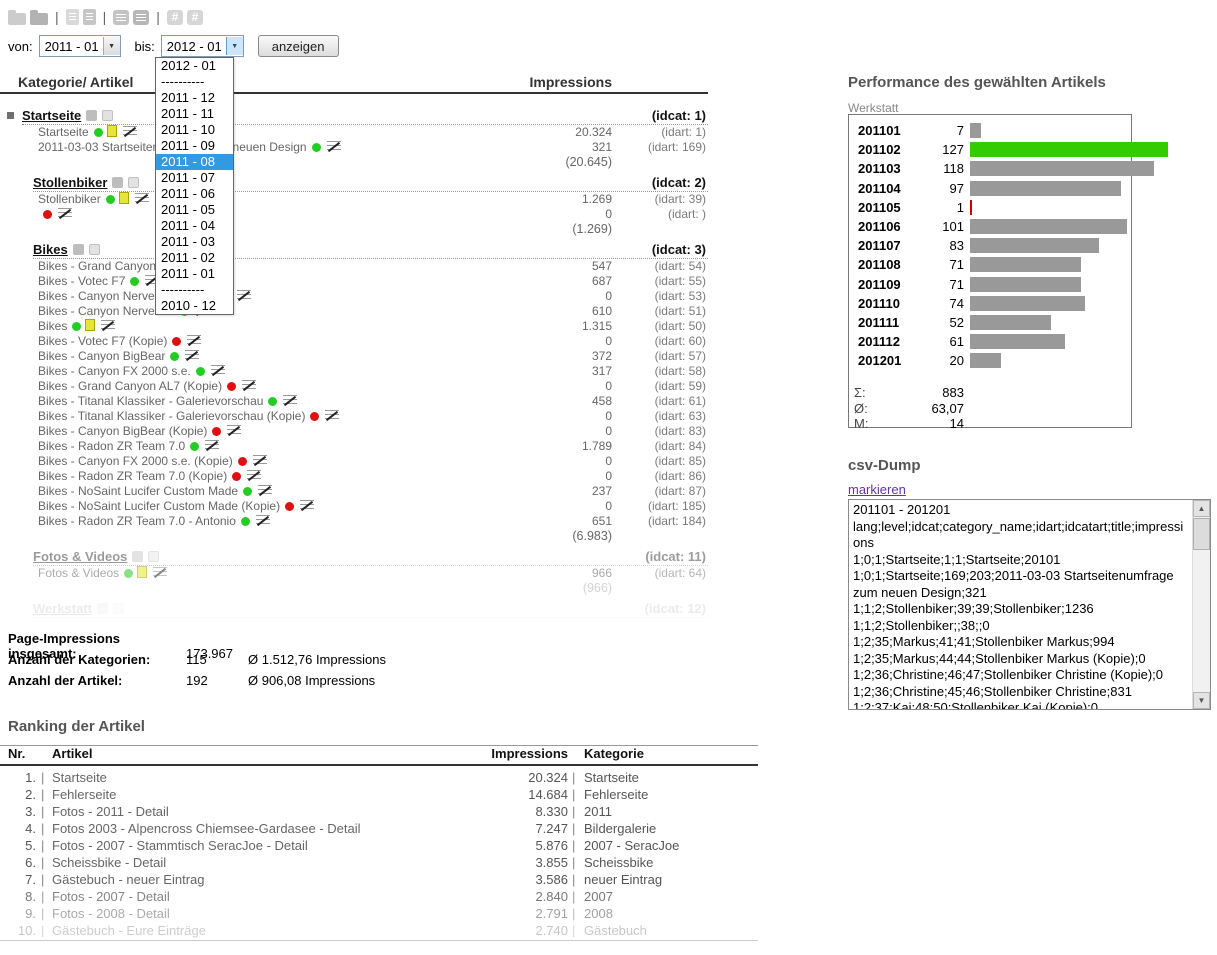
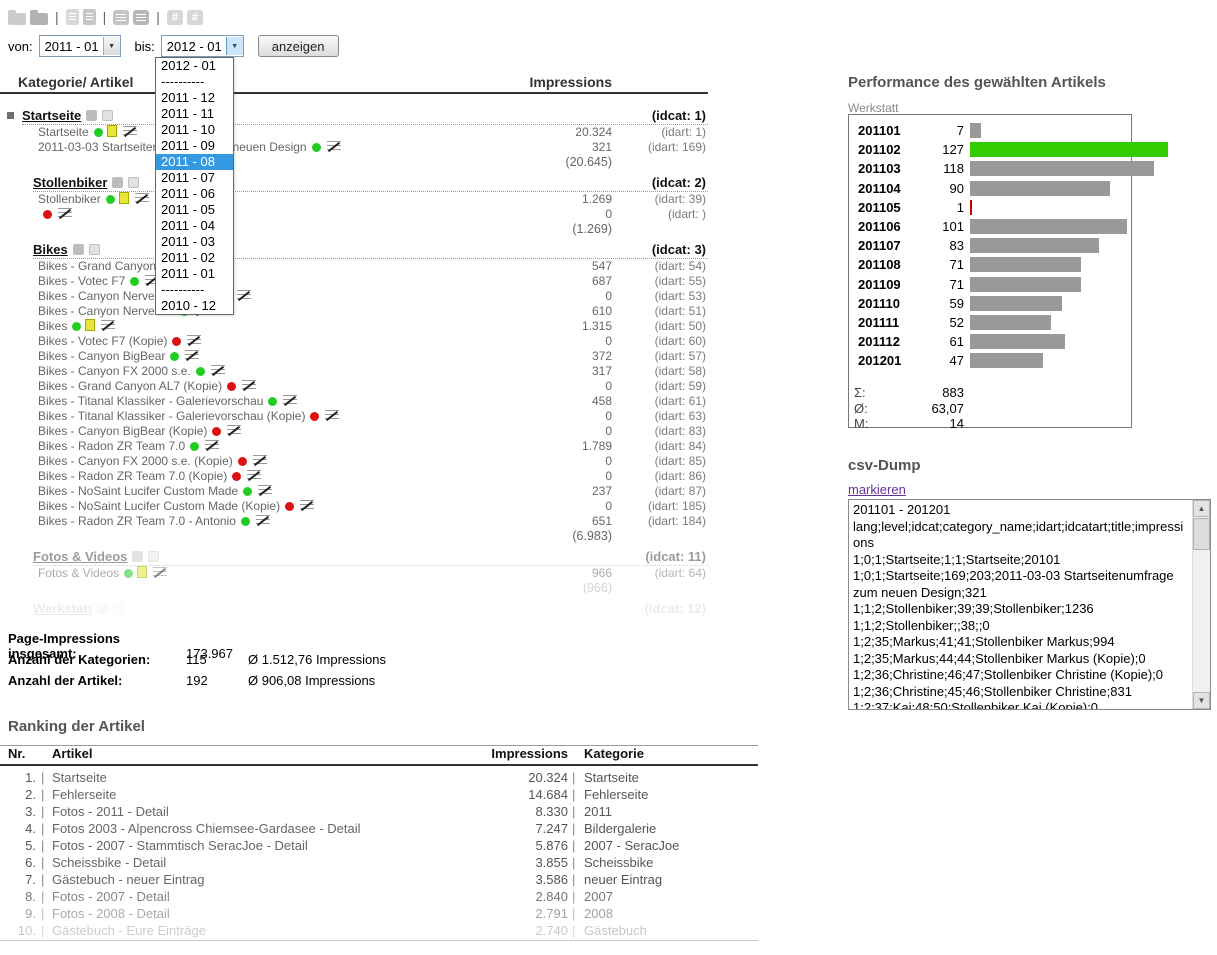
201104: 97 -> 90
201110: 74 -> 59
201201: 20 -> 47
